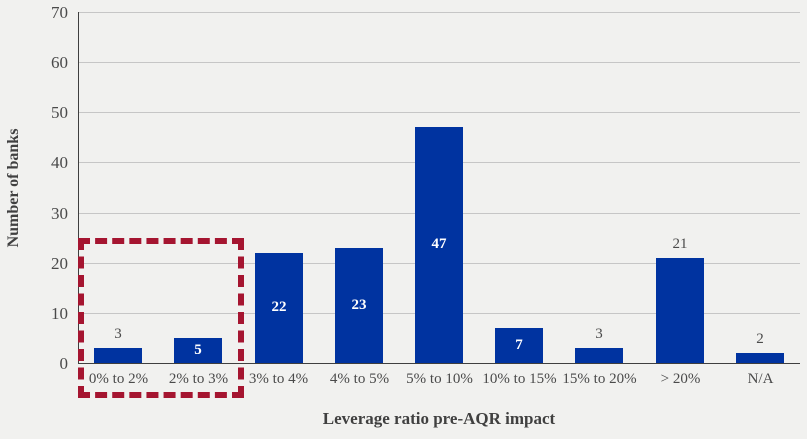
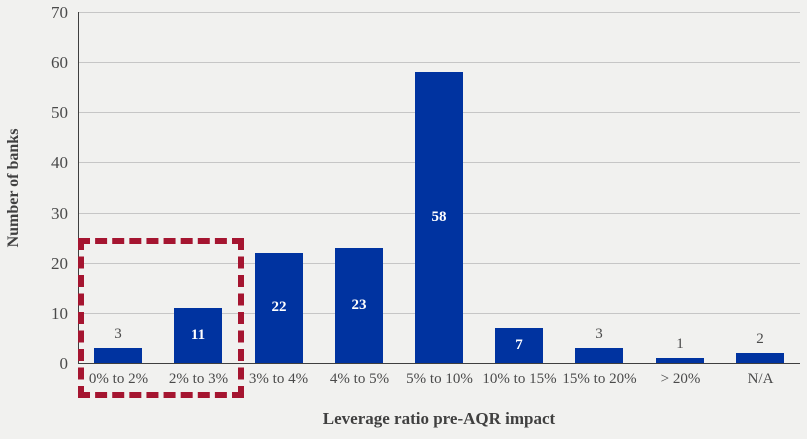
2% to 3%: 5 -> 11
5% to 10%: 47 -> 58
> 20%: 21 -> 1
